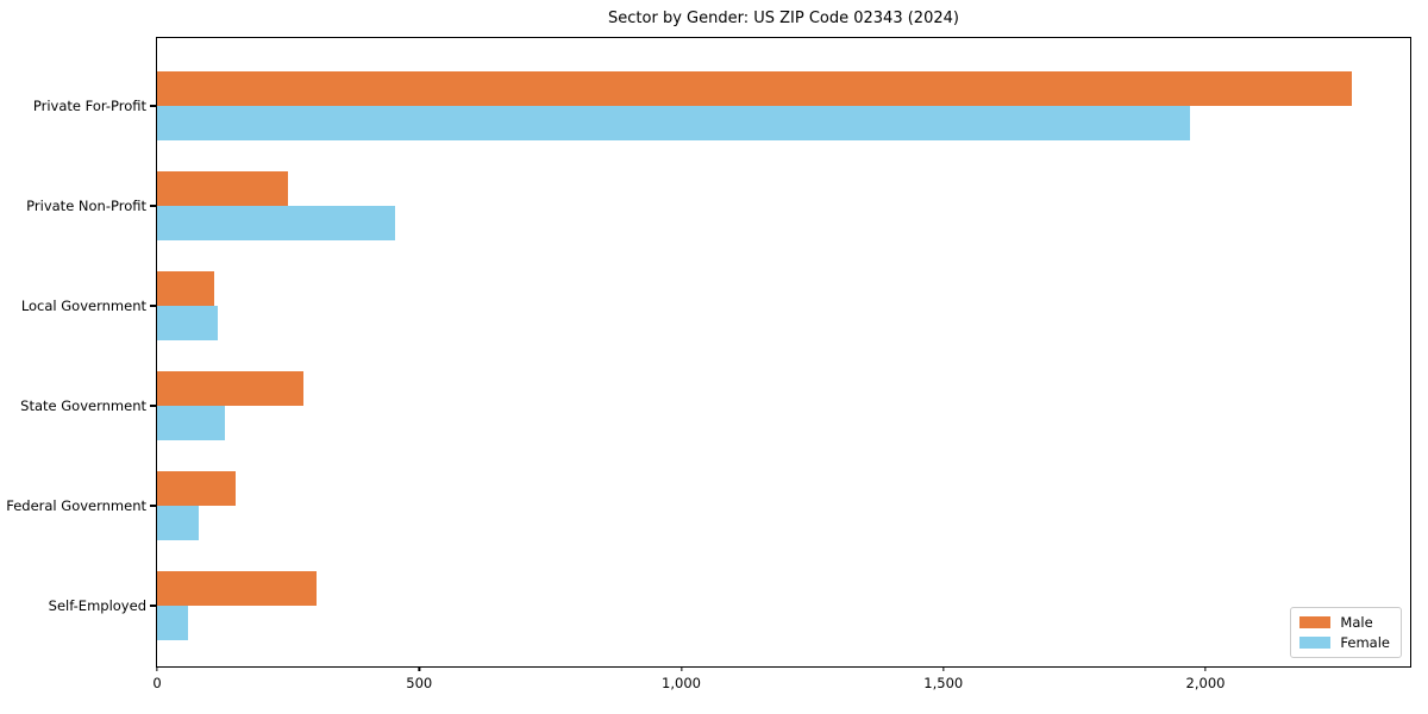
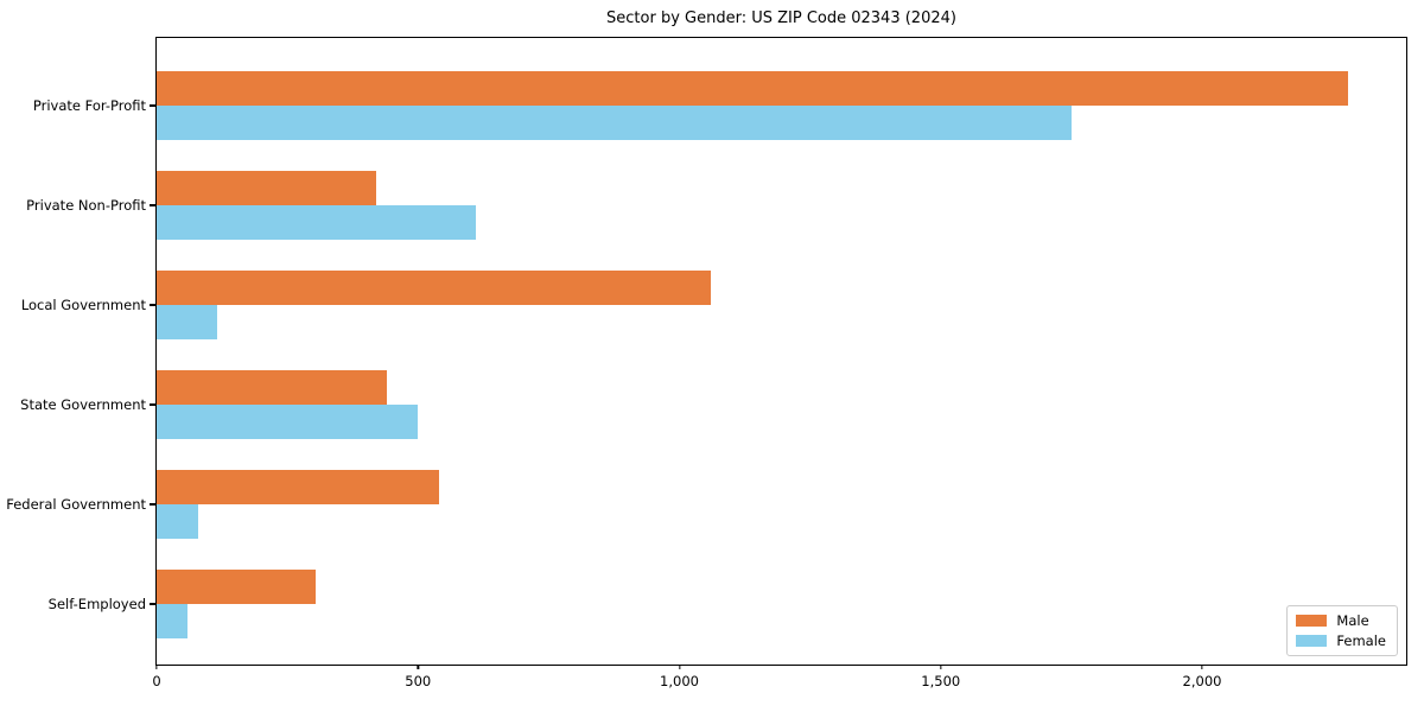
Female/Private For-Profit: 1970 -> 1750
Male/Private Non-Profit: 250 -> 420
Female/Private Non-Profit: 460 -> 610
Male/Local Government: 110 -> 1060
Male/State Government: 280 -> 440
Female/State Government: 130 -> 500
Male/Federal Government: 150 -> 540
